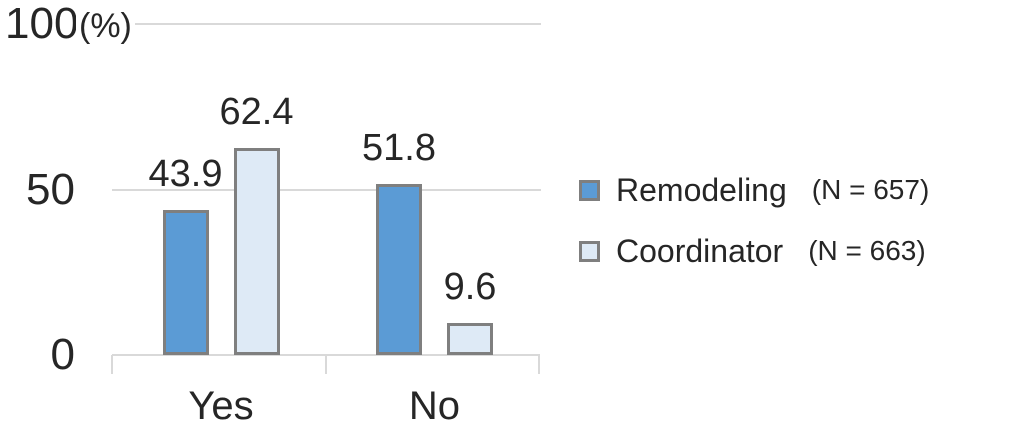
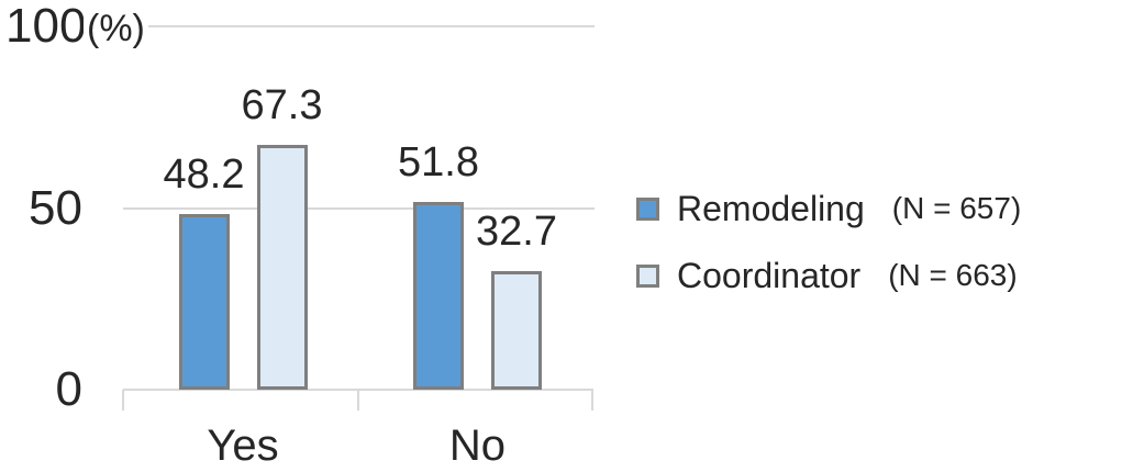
Remodeling/Yes: 43.9 -> 48.2
Coordinator/Yes: 62.4 -> 67.3
Coordinator/No: 9.6 -> 32.7
